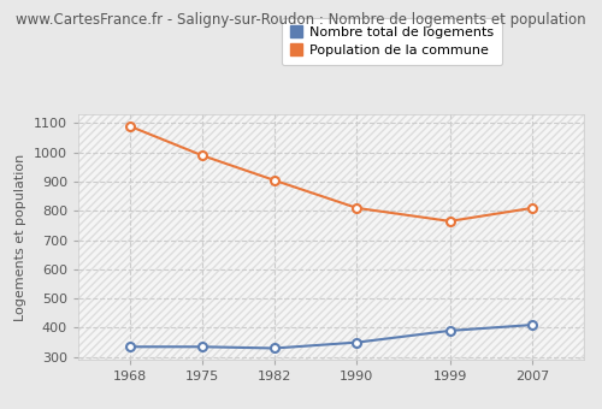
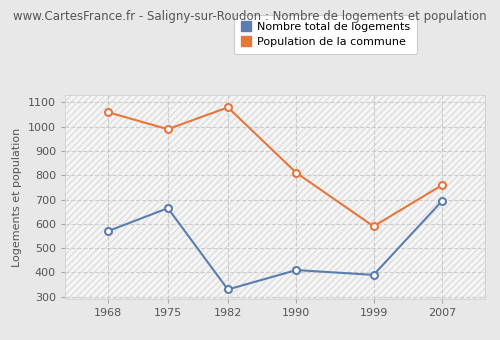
Nombre total de logements/1968: 335 -> 570
Population de la commune/1968: 1090 -> 1060
Nombre total de logements/1975: 335 -> 665
Population de la commune/1982: 905 -> 1080
Nombre total de logements/1990: 350 -> 410
Population de la commune/1999: 765 -> 590
Nombre total de logements/2007: 410 -> 695
Population de la commune/2007: 810 -> 760
